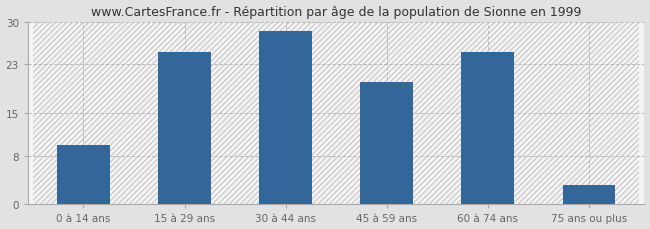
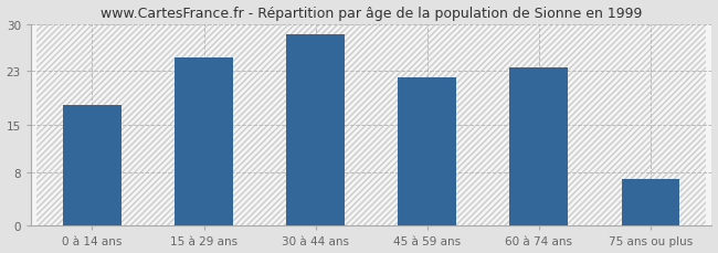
0 à 14 ans: 9.8 -> 18.0
45 à 59 ans: 20.0 -> 22.0
60 à 74 ans: 25.0 -> 23.5
75 ans ou plus: 3.2 -> 7.0
